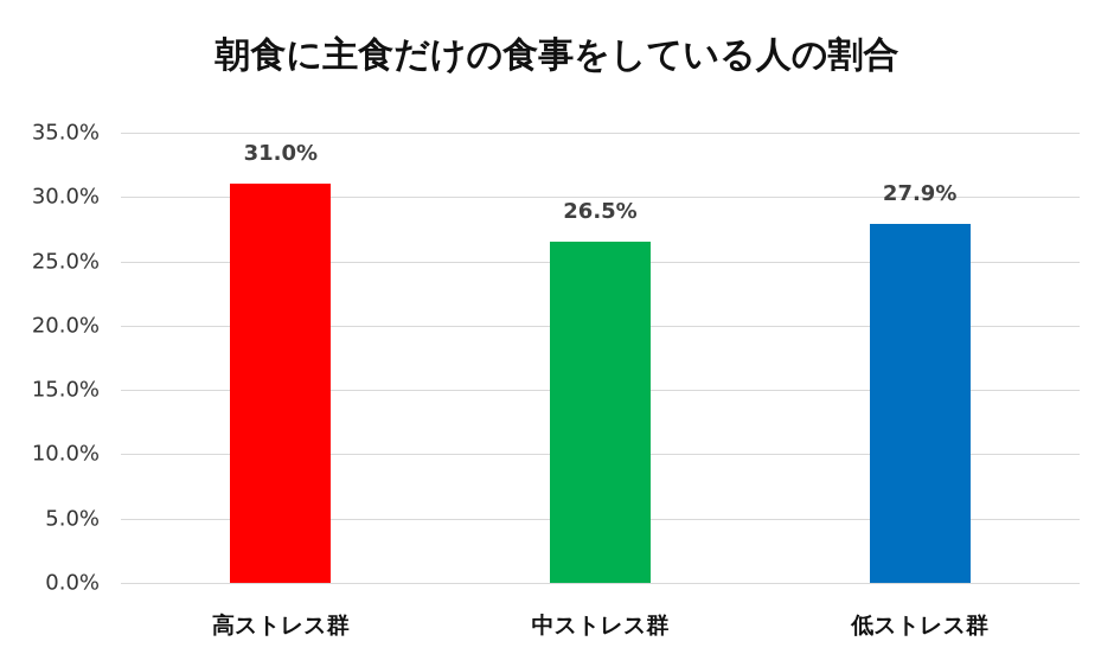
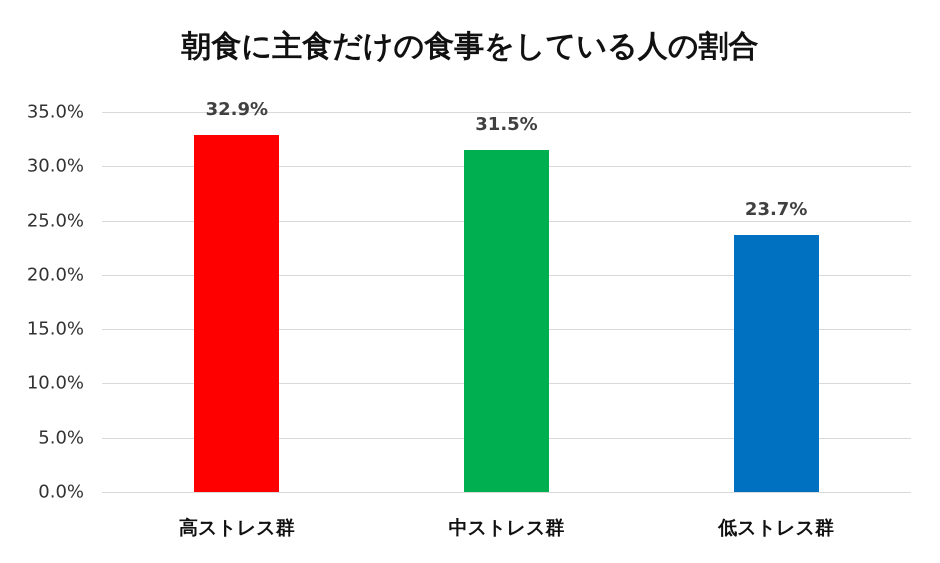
高ストレス群: 31.0% -> 32.9%
中ストレス群: 26.5% -> 31.5%
低ストレス群: 27.9% -> 23.7%
